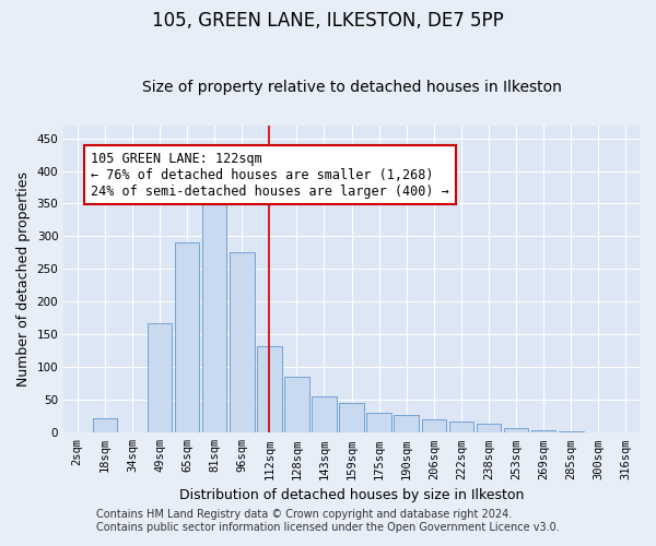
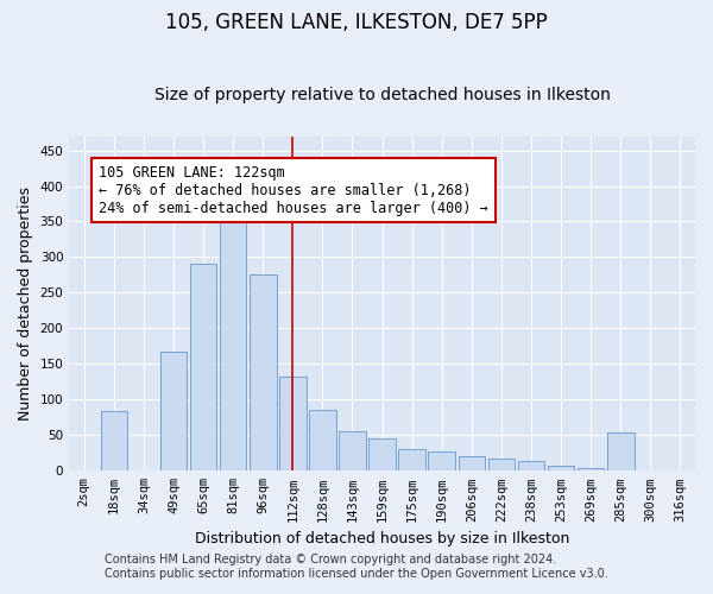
18sqm: 22 -> 84
285sqm: 2 -> 54
